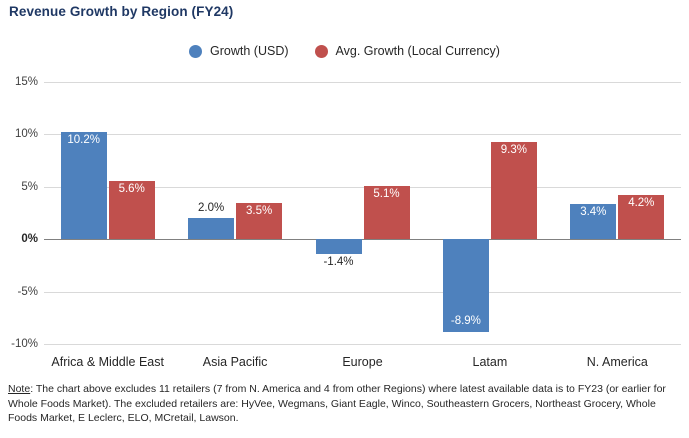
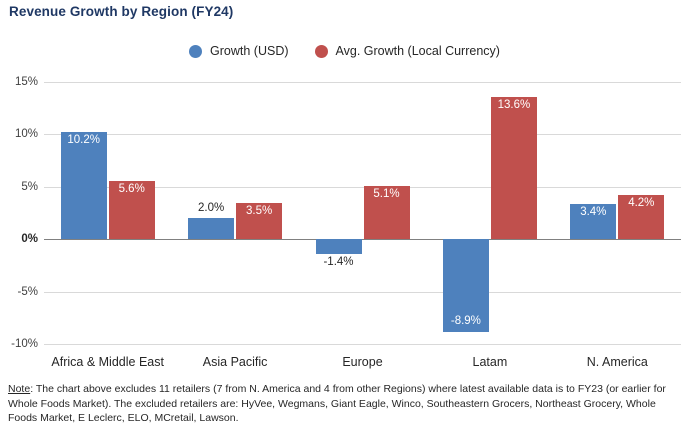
Avg. Growth (Local Currency)/Latam: 9.3% -> 13.6%
